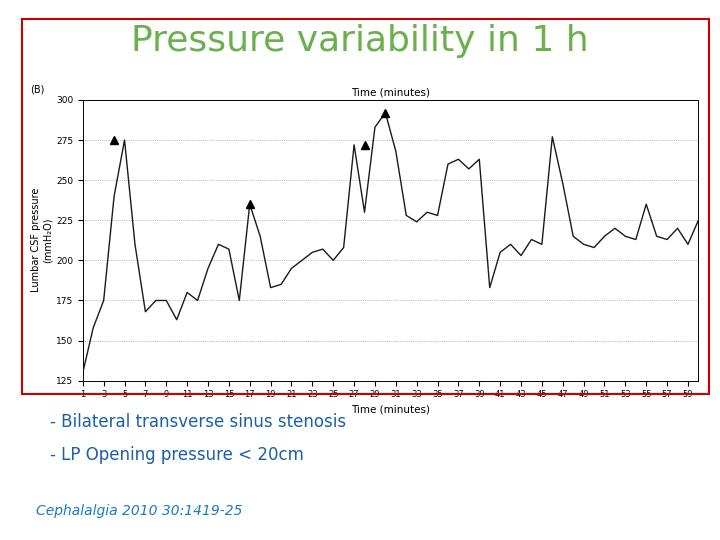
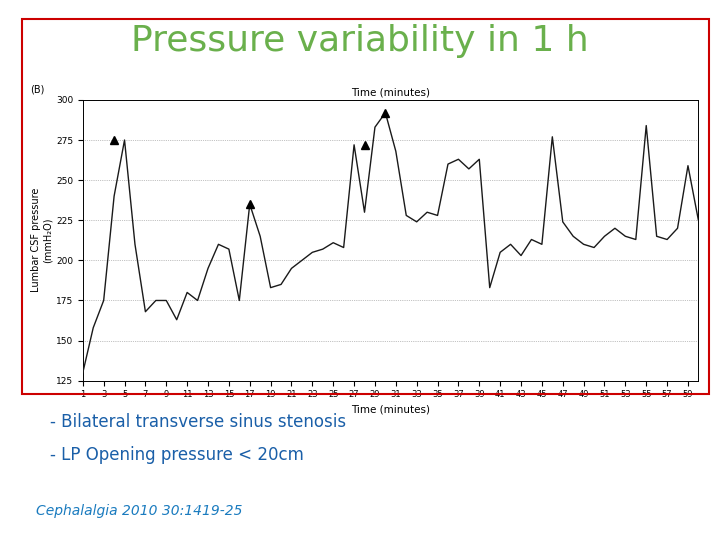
25: 200 -> 211
47: 248 -> 224
55: 235 -> 284
59: 210 -> 259
